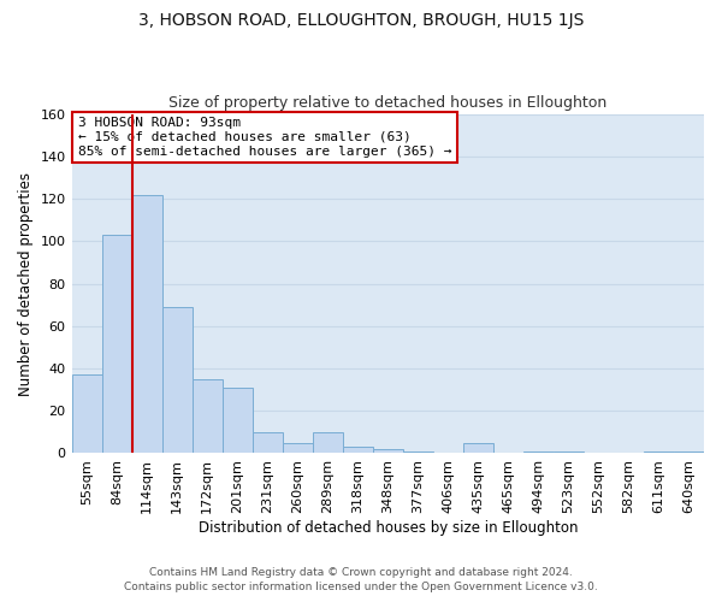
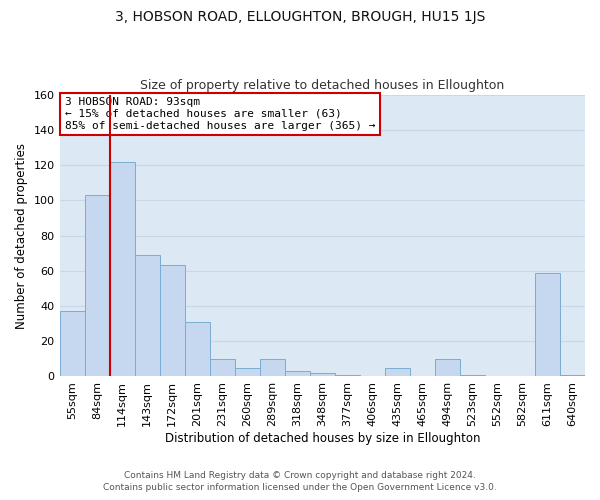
172sqm: 35 -> 63
494sqm: 1 -> 10
611sqm: 1 -> 59
